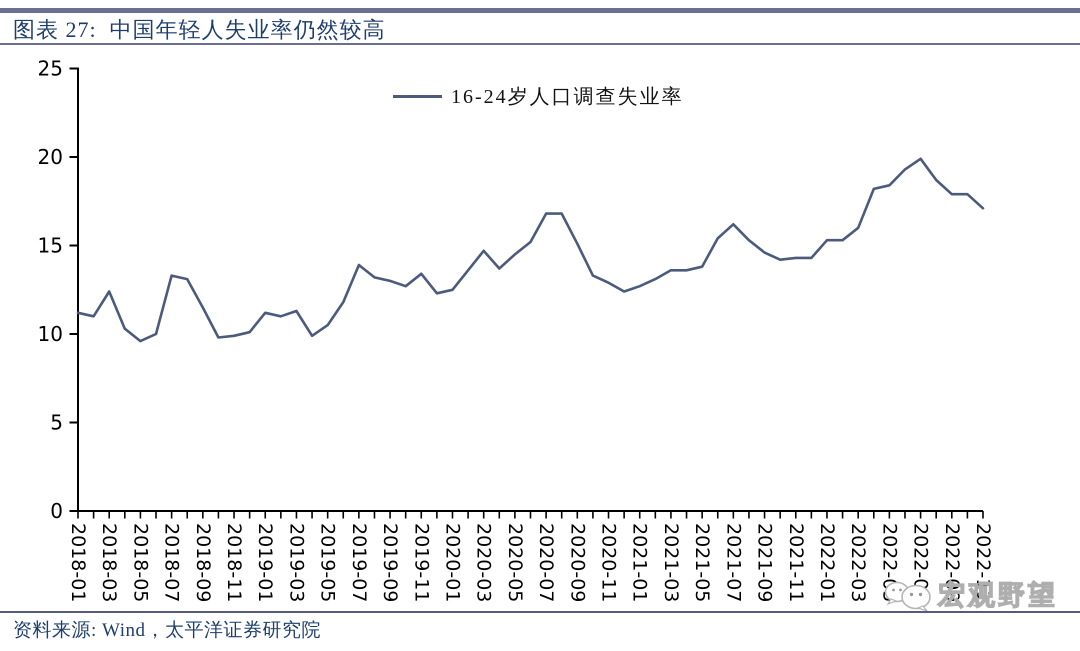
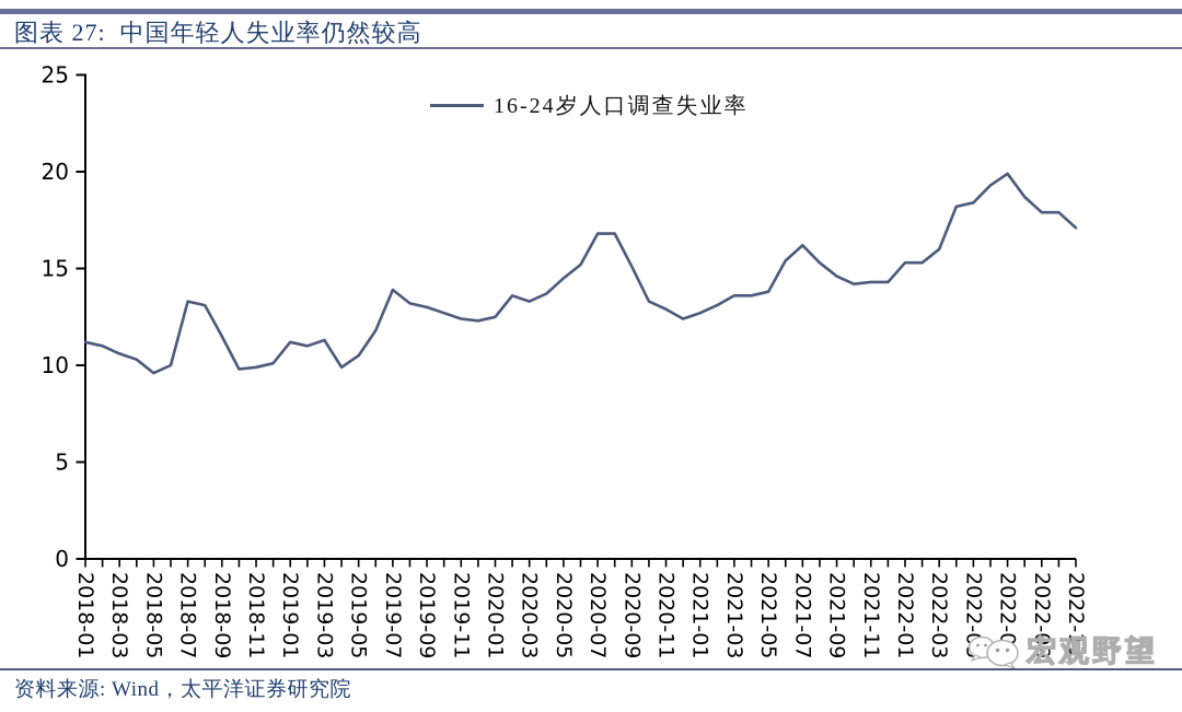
2018-03: 12.4 -> 10.6
2019-11: 13.4 -> 12.4
2020-03: 14.7 -> 13.3
